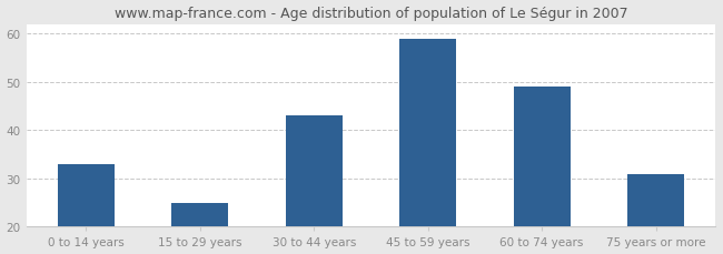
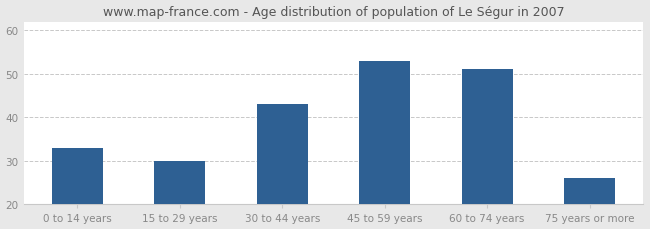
15 to 29 years: 25 -> 30
45 to 59 years: 59 -> 53
60 to 74 years: 49 -> 51
75 years or more: 31 -> 26
